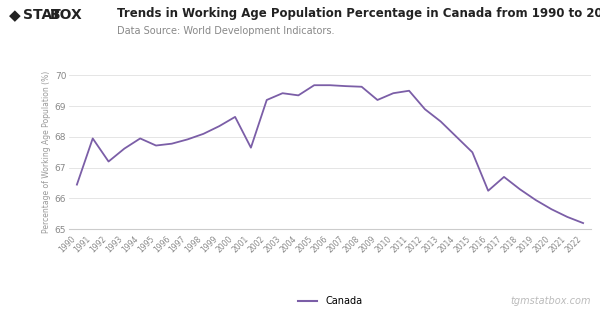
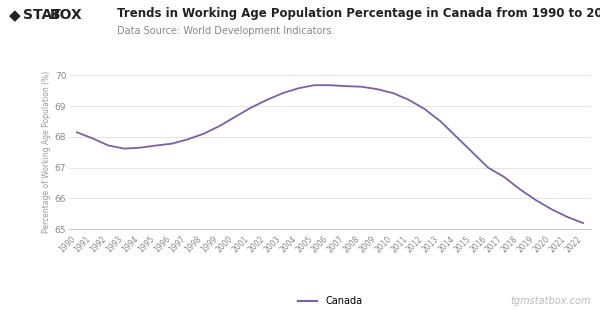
1990: 66.45 -> 68.15
1992: 67.20 -> 67.72
1994: 67.95 -> 67.65
2001: 67.65 -> 68.95
2004: 69.35 -> 69.58
2009: 69.20 -> 69.55
2011: 69.50 -> 69.20
2016: 66.25 -> 67.00
